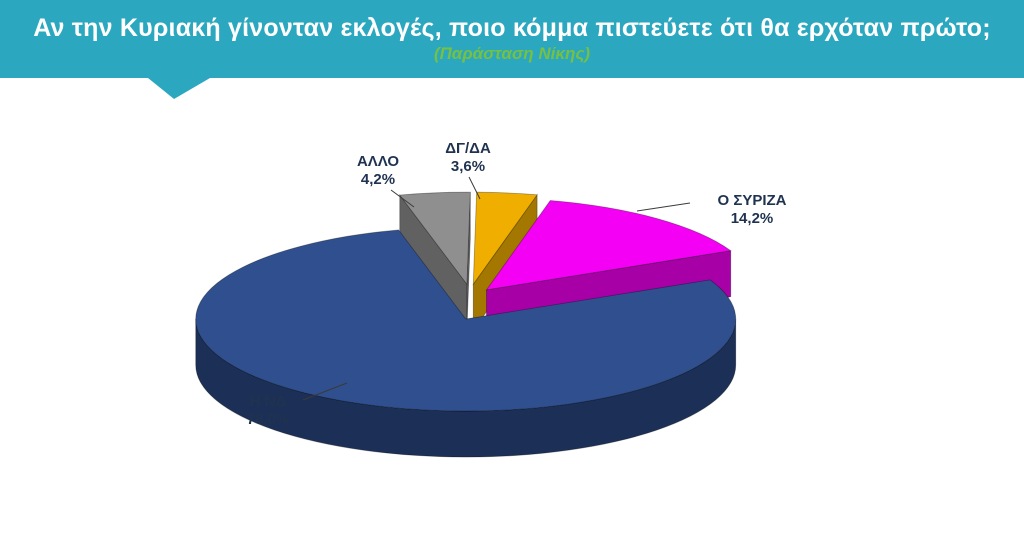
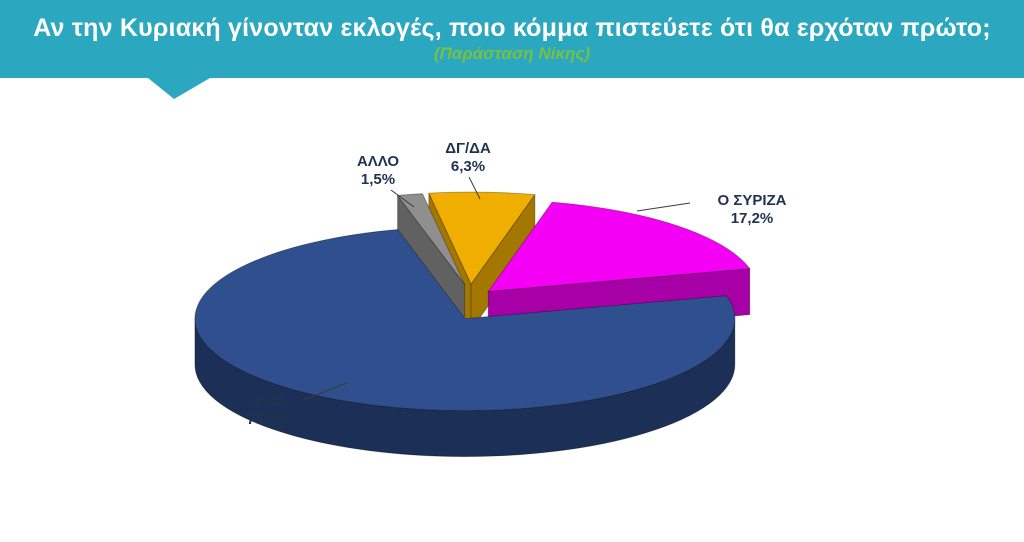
ΑΛΛΟ: 4,2% -> 1,5%
ΔΓ/ΔΑ: 3,6% -> 6,3%
Ο ΣΥΡΙΖΑ: 14,2% -> 17,2%
Η ΝΔ: 78,0% -> 75,0%
